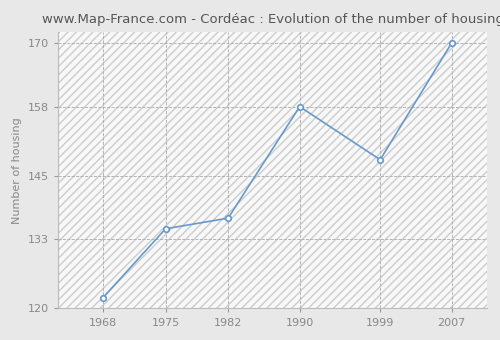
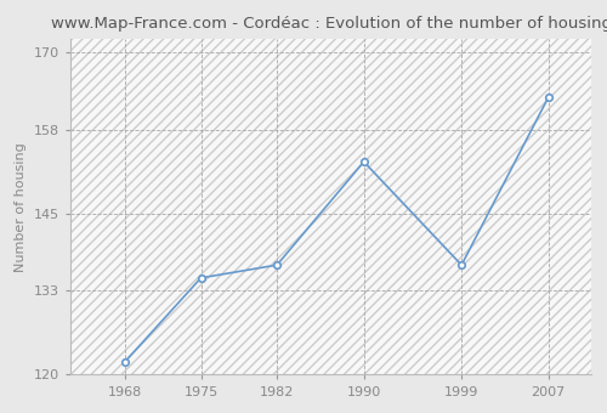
1990: 158 -> 153
1999: 148 -> 137
2007: 170 -> 163
